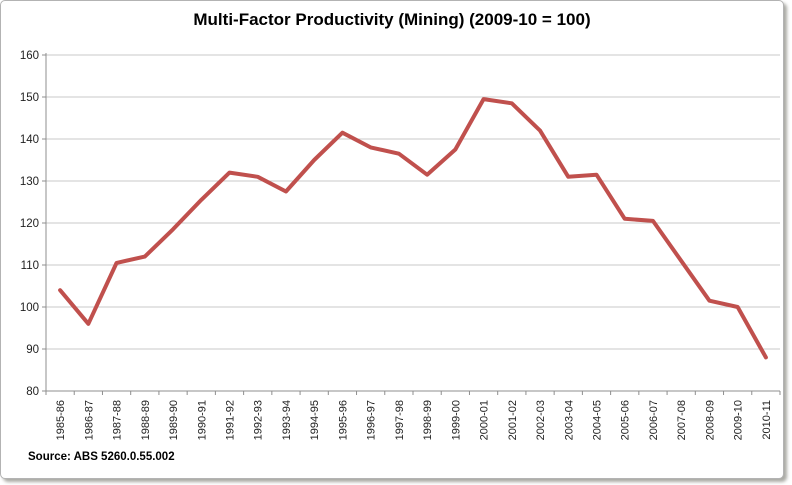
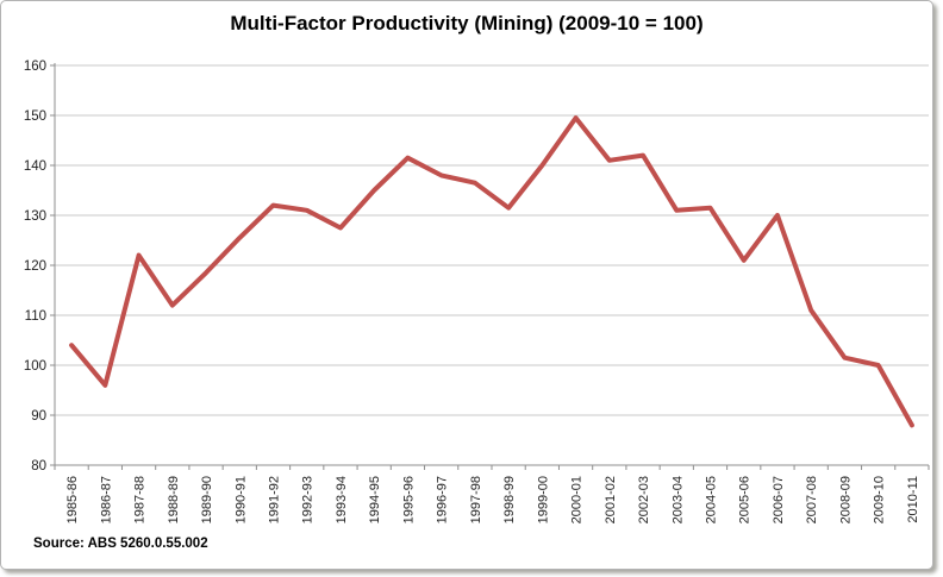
1987-88: 110 -> 122
1999-00: 138 -> 140
2001-02: 148 -> 141
2006-07: 120 -> 130
